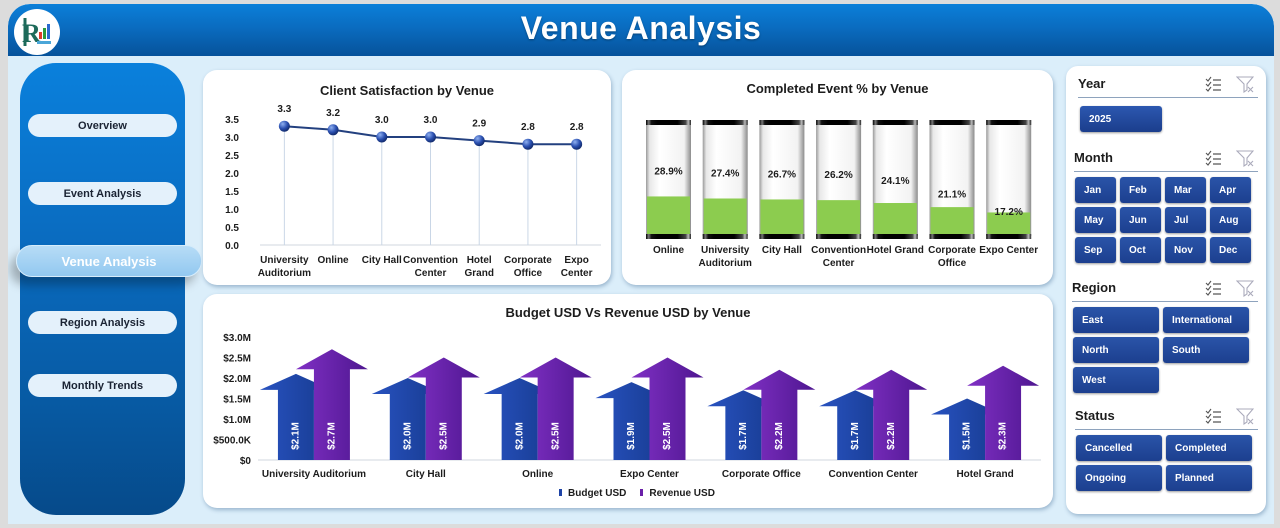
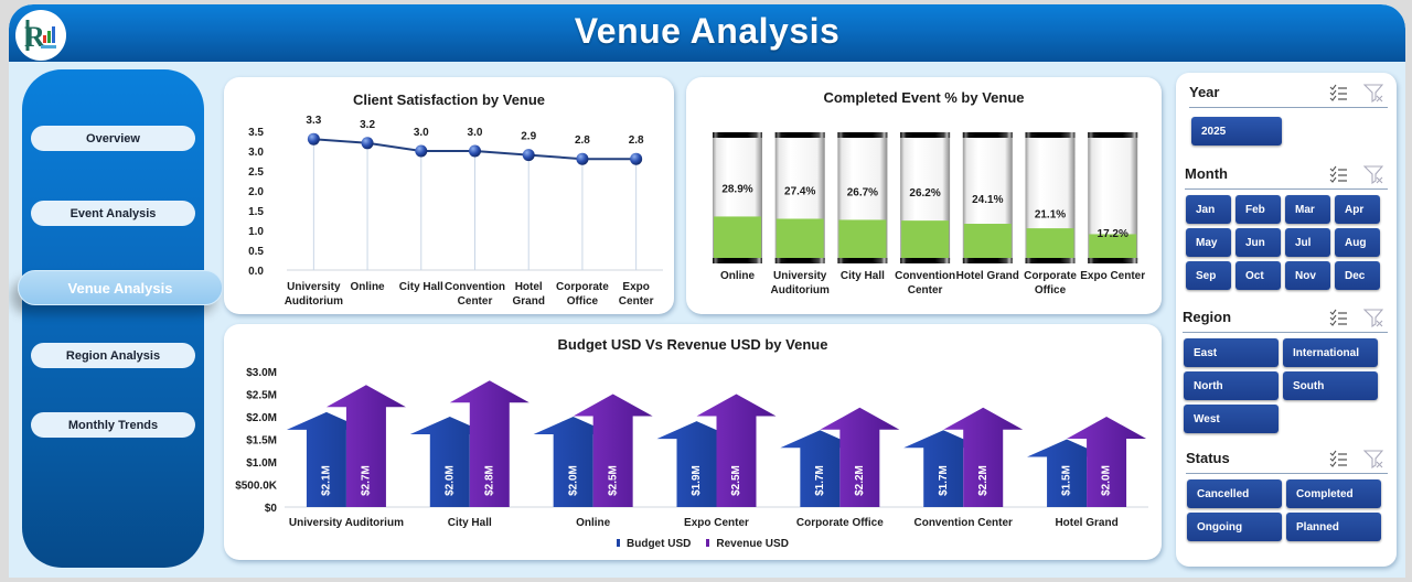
Budget USD Vs Revenue USD by Venue/Revenue USD/City Hall: $2.5M -> $2.8M
Budget USD Vs Revenue USD by Venue/Revenue USD/Hotel Grand: $2.3M -> $2.0M
